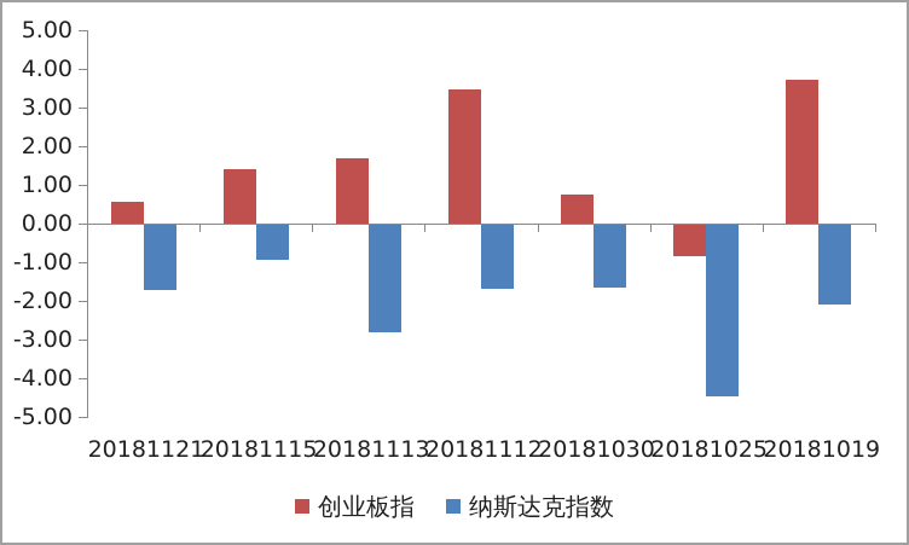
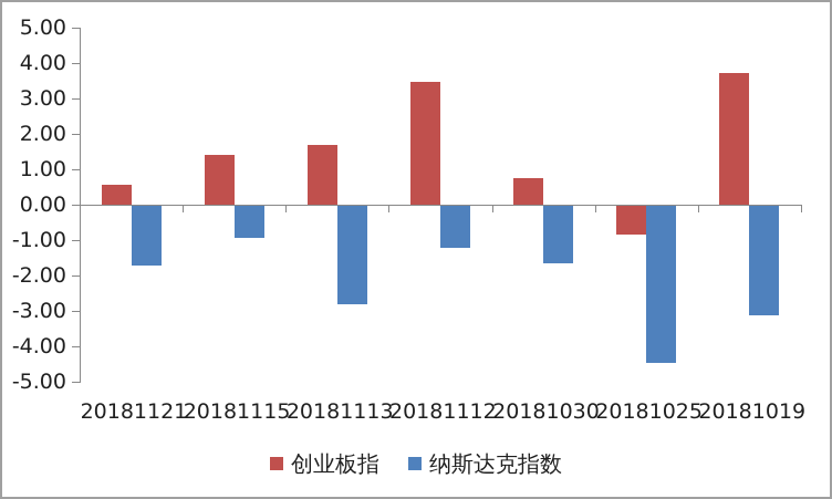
纳斯达克指数/20181112: -1.6 -> -1.2
纳斯达克指数/20181019: -2.1 -> -3.1
